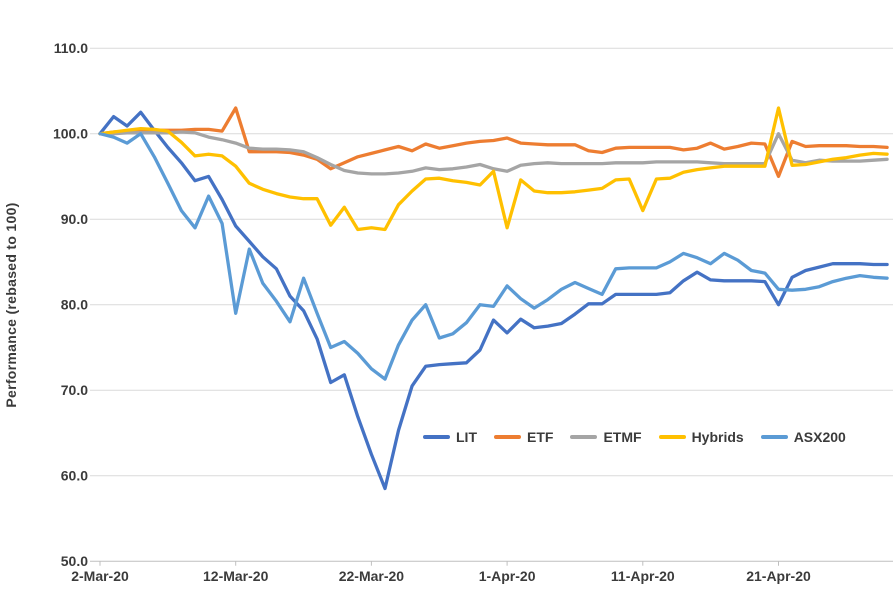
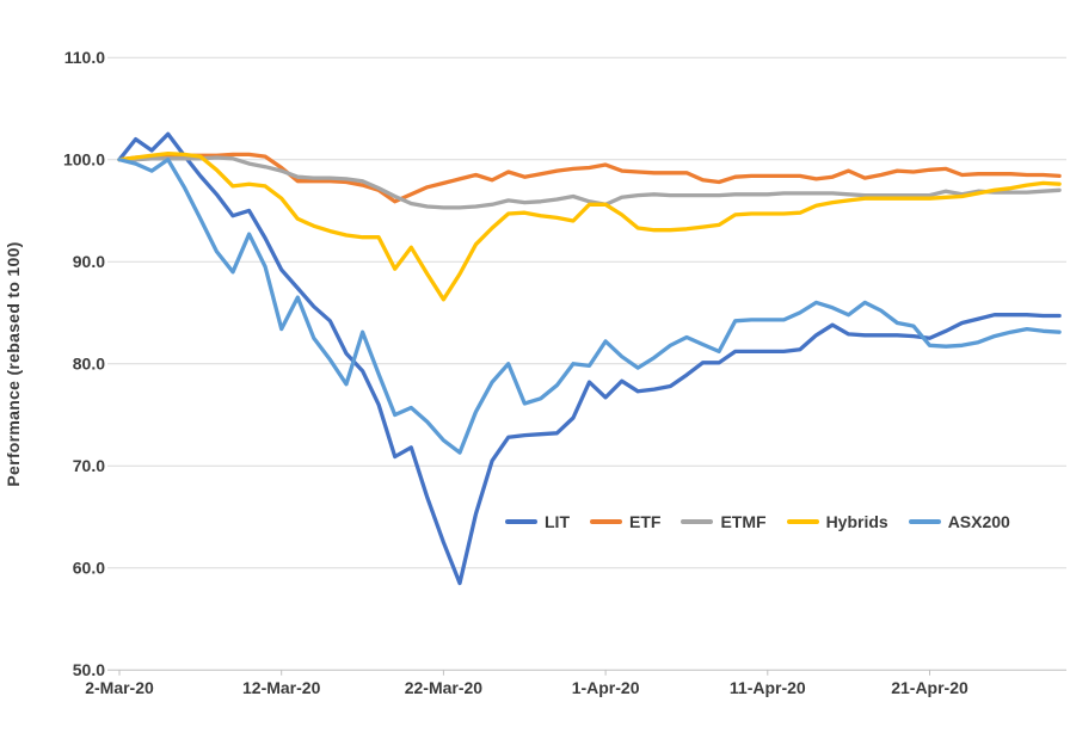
ETF/12-Mar-20: 103 -> 99
ASX200/12-Mar-20: 79 -> 83
Hybrids/22-Mar-20: 89 -> 86
Hybrids/1-Apr-20: 89 -> 96
Hybrids/11-Apr-20: 91 -> 95
LIT/21-Apr-20: 80 -> 82
ETF/21-Apr-20: 95 -> 99
ETMF/21-Apr-20: 100 -> 96
Hybrids/21-Apr-20: 103 -> 96
